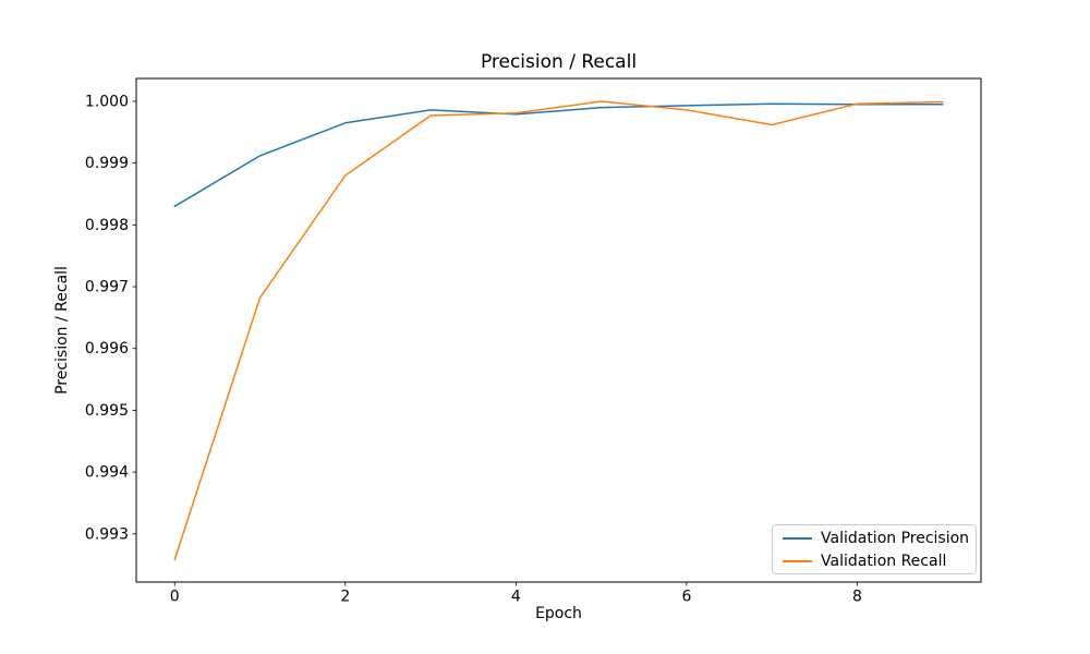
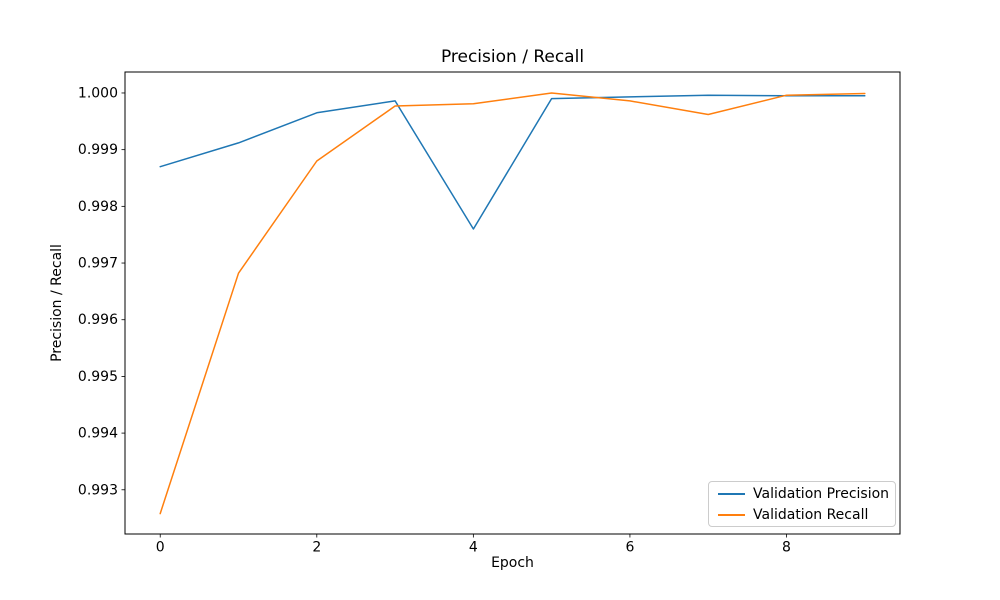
Validation Precision/0: 0.9983 -> 0.9987
Validation Precision/4: 0.9998 -> 0.9976
